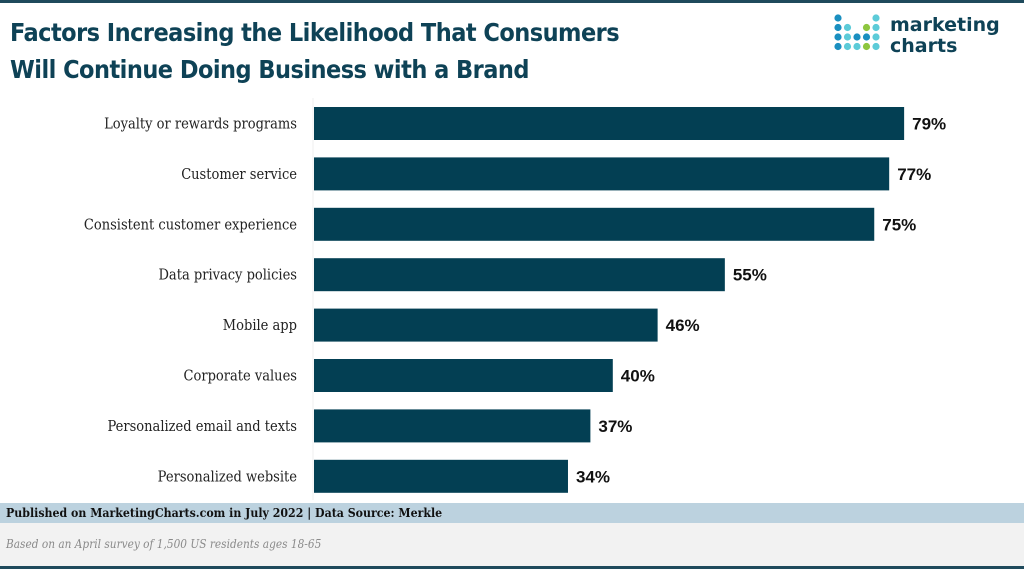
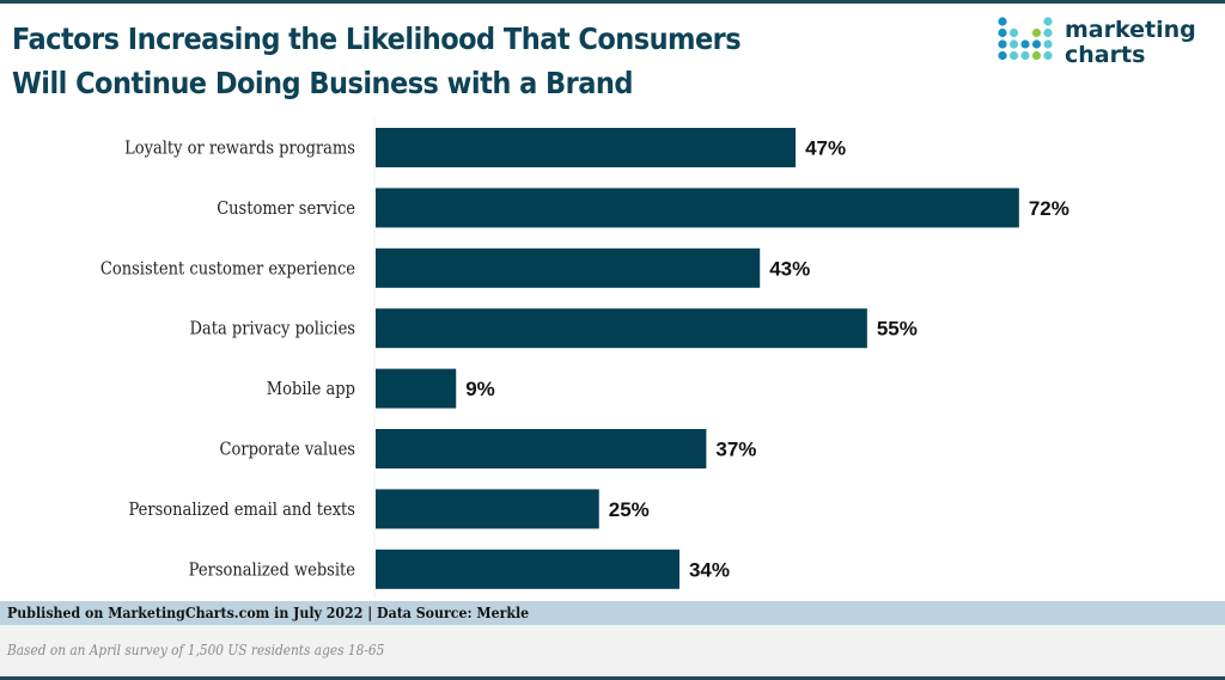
Loyalty or rewards programs: 79% -> 47%
Customer service: 77% -> 72%
Consistent customer experience: 75% -> 43%
Mobile app: 46% -> 9%
Corporate values: 40% -> 37%
Personalized email and texts: 37% -> 25%
